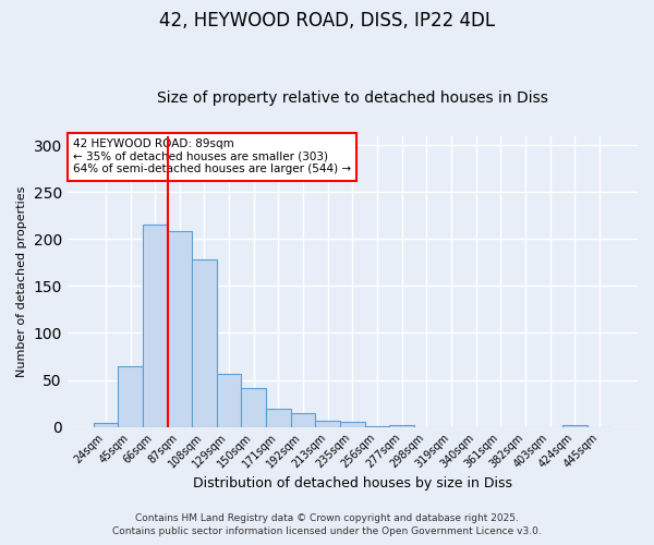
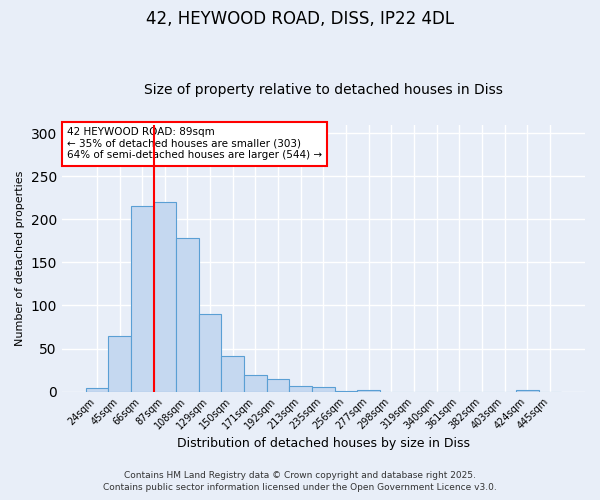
87sqm: 208 -> 220
129sqm: 56 -> 90
